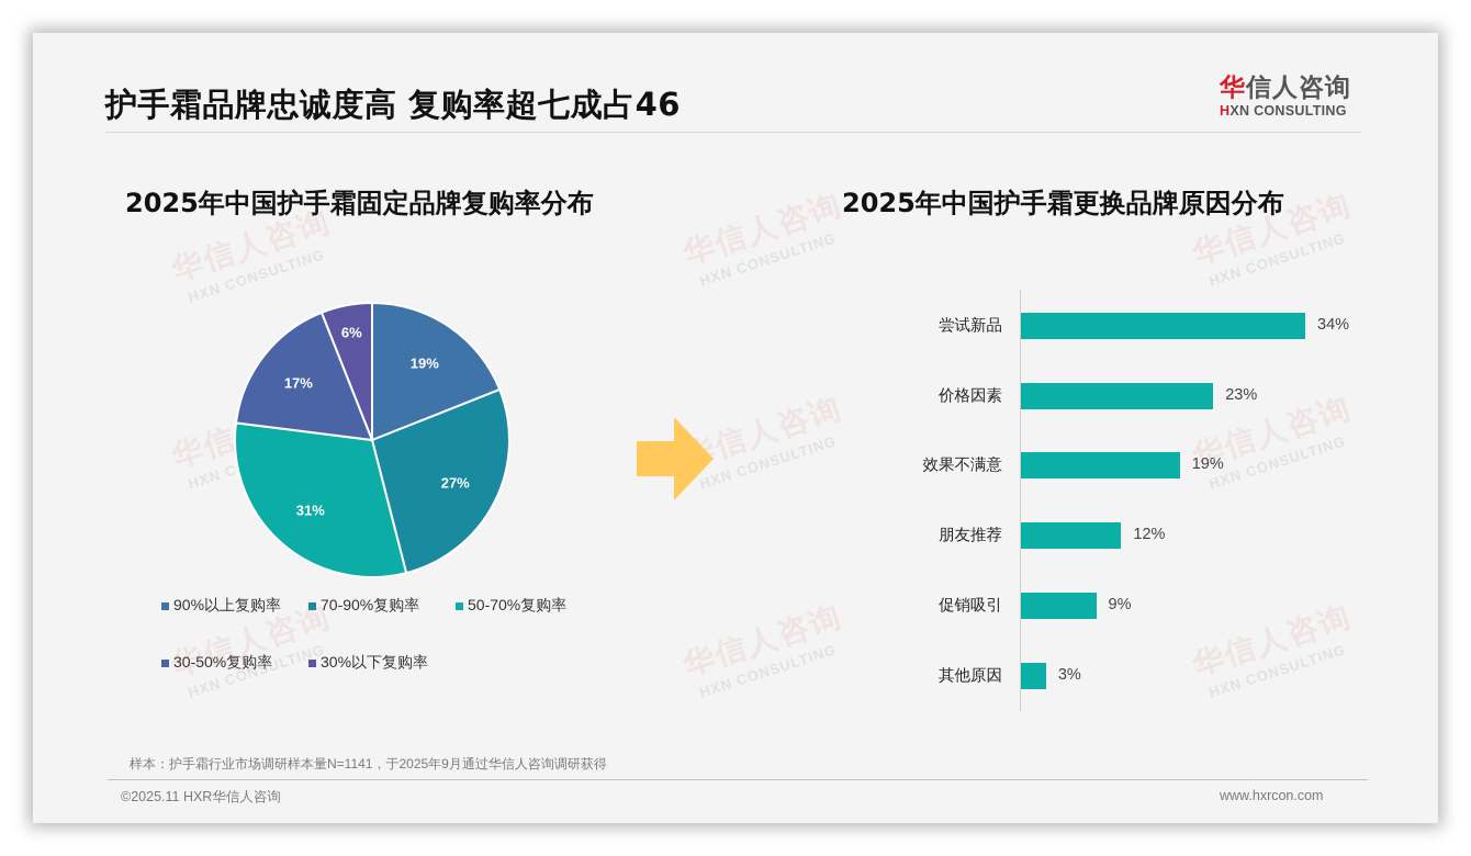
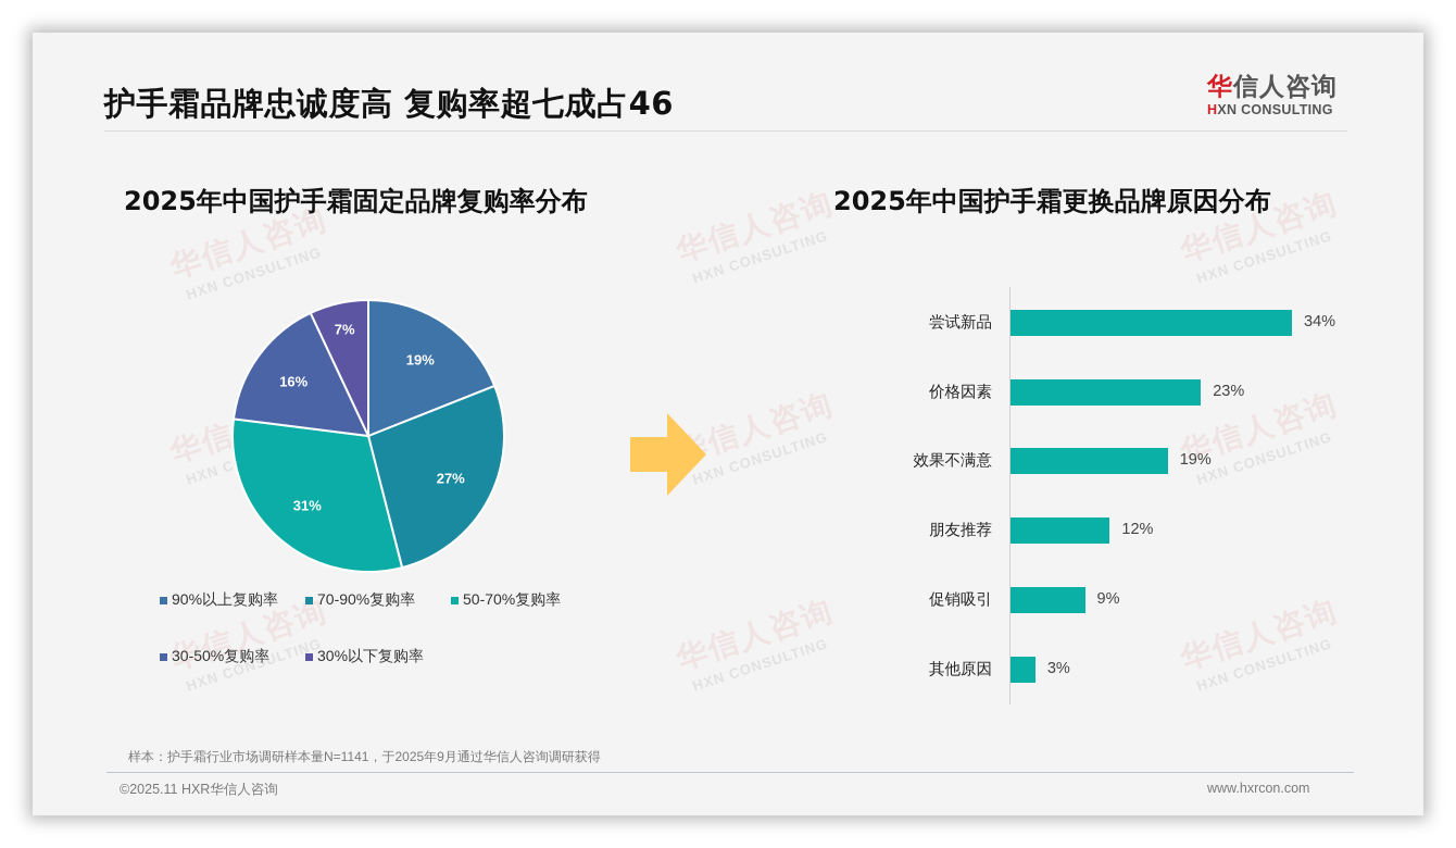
2025年中国护手霜固定品牌复购率分布/30-50%复购率: 17% -> 16%
2025年中国护手霜固定品牌复购率分布/30%以下复购率: 6% -> 7%
